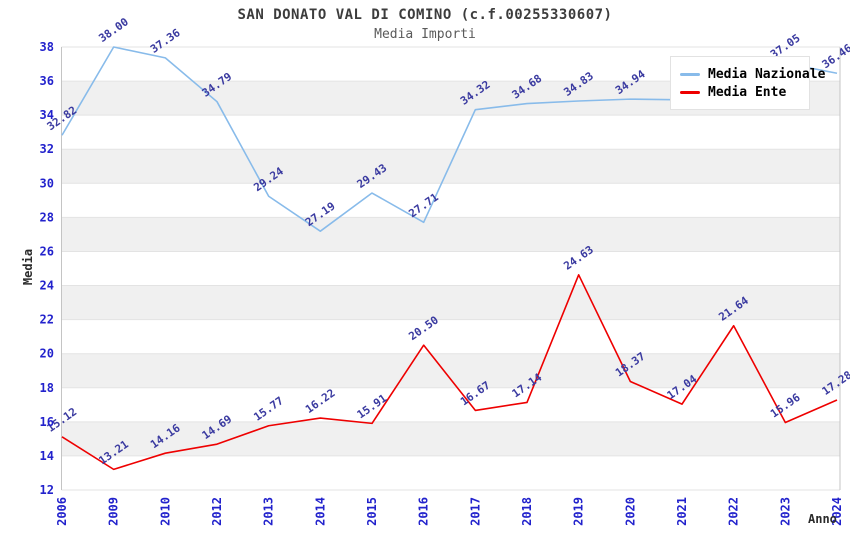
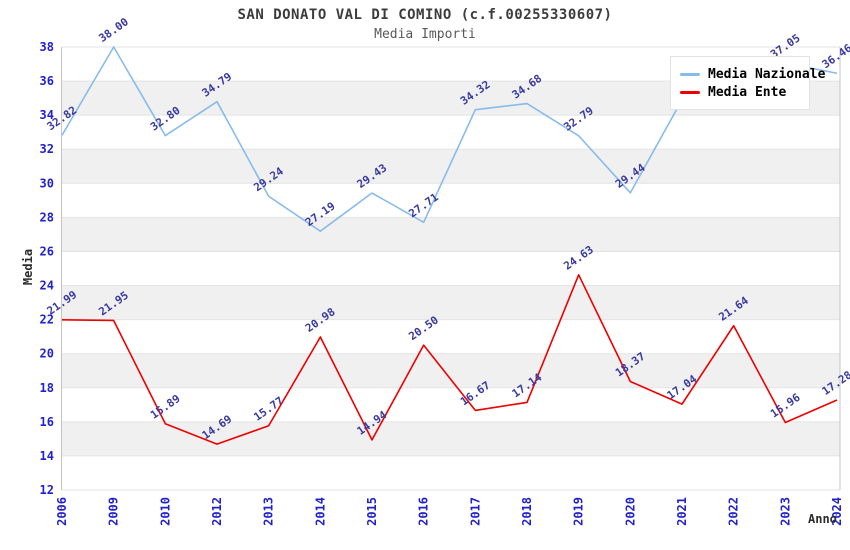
Media Ente/2006: 15.12 -> 21.99
Media Ente/2009: 13.21 -> 21.95
Media Nazionale/2010: 37.36 -> 32.80
Media Ente/2010: 14.16 -> 15.89
Media Ente/2014: 16.22 -> 20.98
Media Ente/2015: 15.91 -> 14.94
Media Nazionale/2019: 34.83 -> 32.79
Media Nazionale/2020: 34.94 -> 29.44
